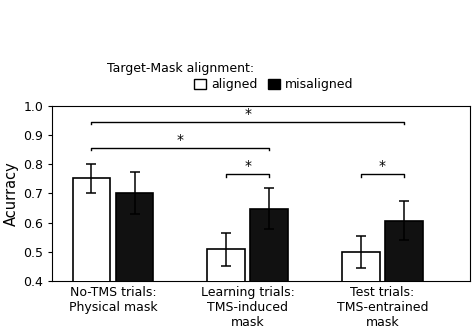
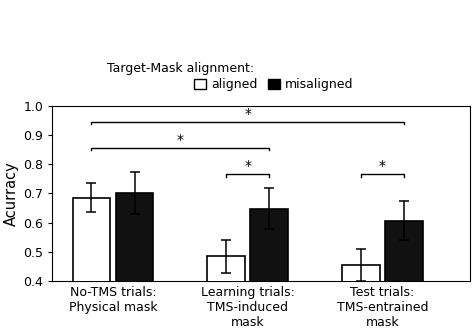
aligned/No-TMS trials: Physical mask: 0.752 -> 0.685
aligned/Learning trials: TMS-induced mask: 0.508 -> 0.485
aligned/Test trials: TMS-entrained mask: 0.498 -> 0.455
